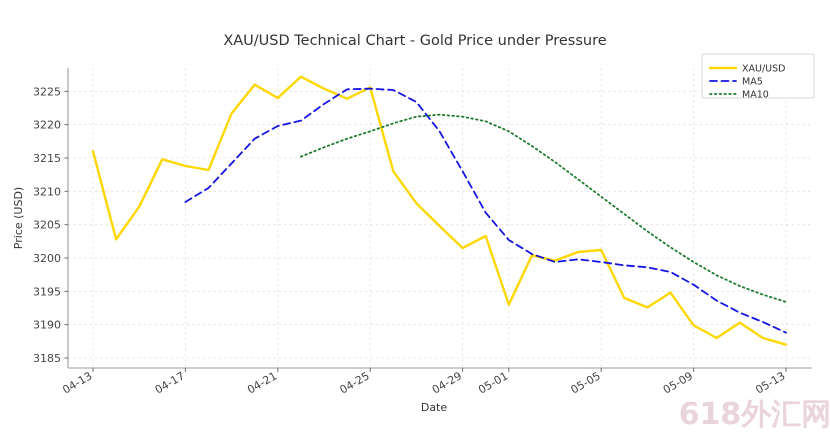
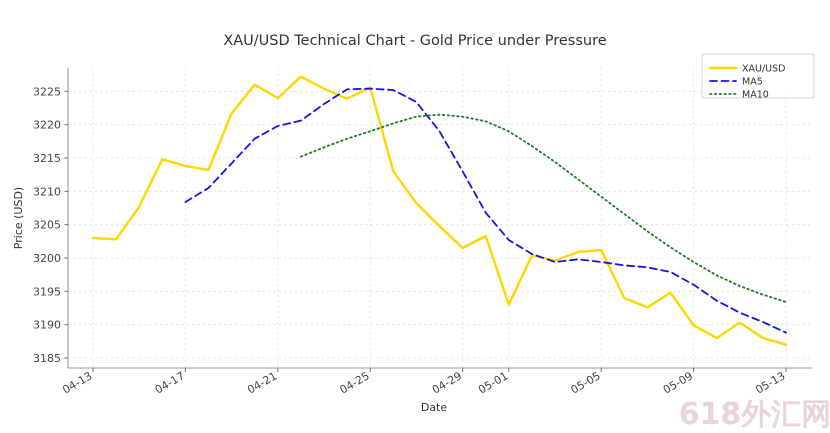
XAU/USD/04-13: 3216 -> 3203
